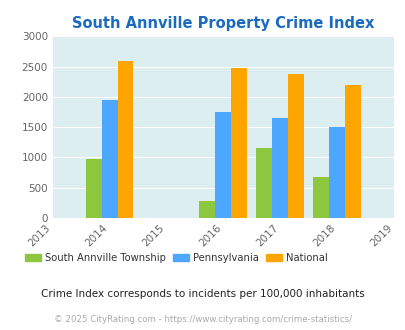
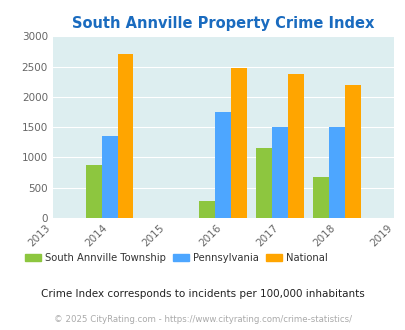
South Annville Township/2014: 980 -> 880
Pennsylvania/2014: 1950 -> 1360
National/2014: 2600 -> 2700
Pennsylvania/2017: 1650 -> 1500
